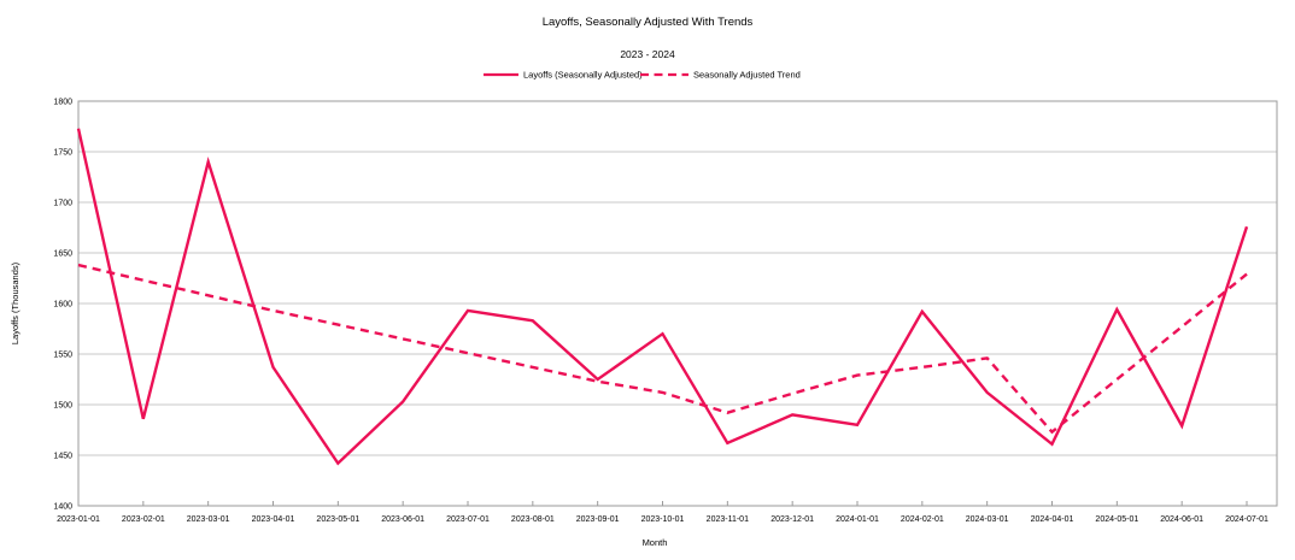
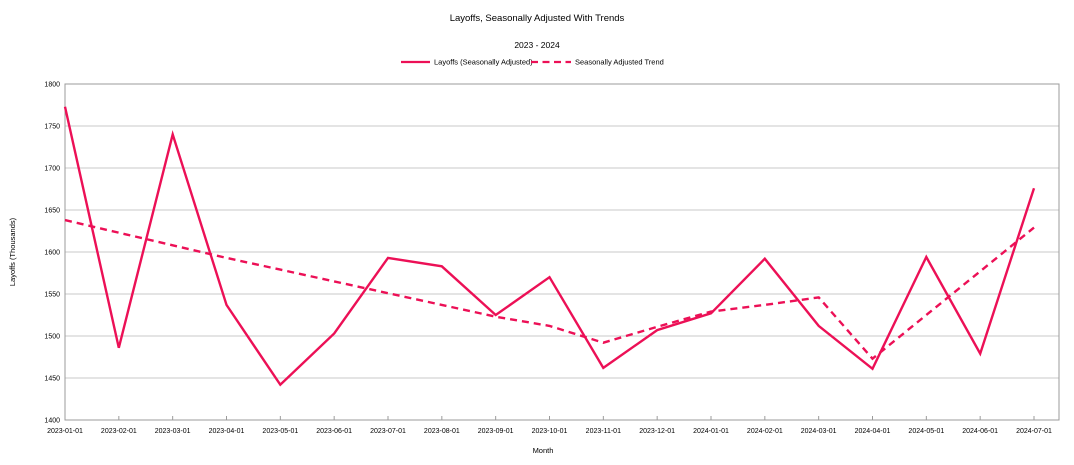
Layoffs (Seasonally Adjusted)/2023-12-01: 1490 -> 1510
Layoffs (Seasonally Adjusted)/2024-01-01: 1480 -> 1530
